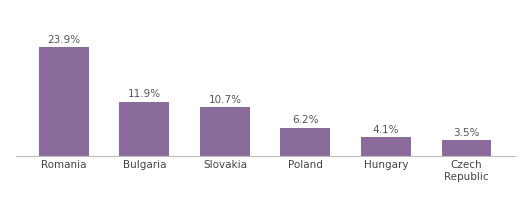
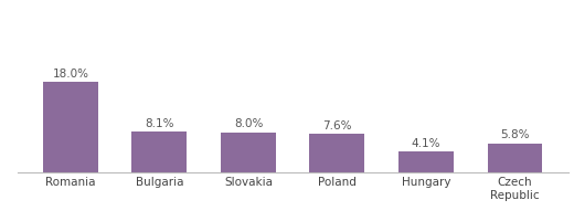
Romania: 23.9% -> 18.0%
Bulgaria: 11.9% -> 8.1%
Slovakia: 10.7% -> 8.0%
Poland: 6.2% -> 7.6%
Czech Republic: 3.5% -> 5.8%
